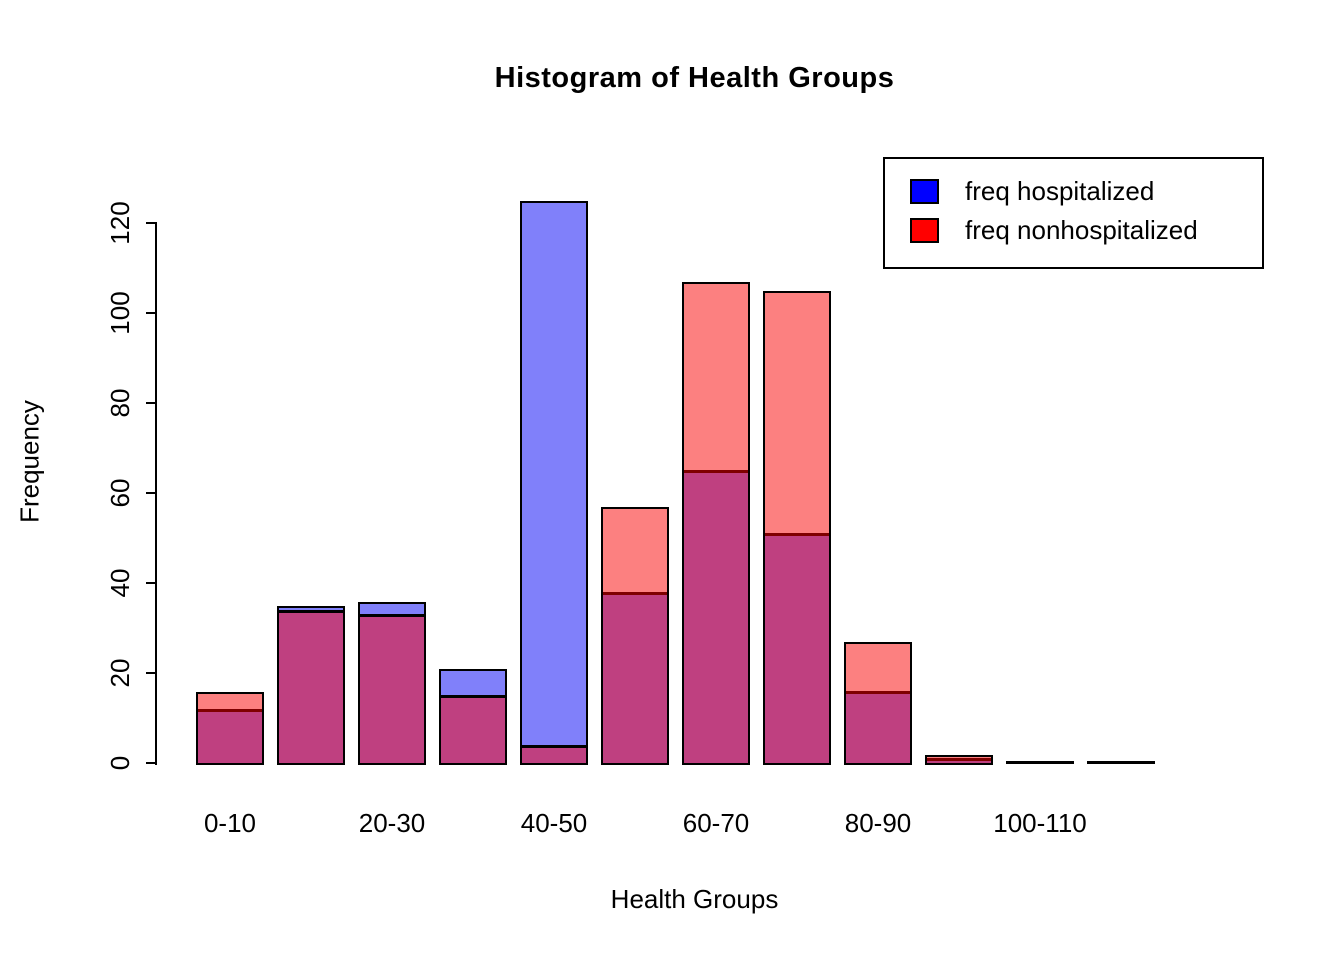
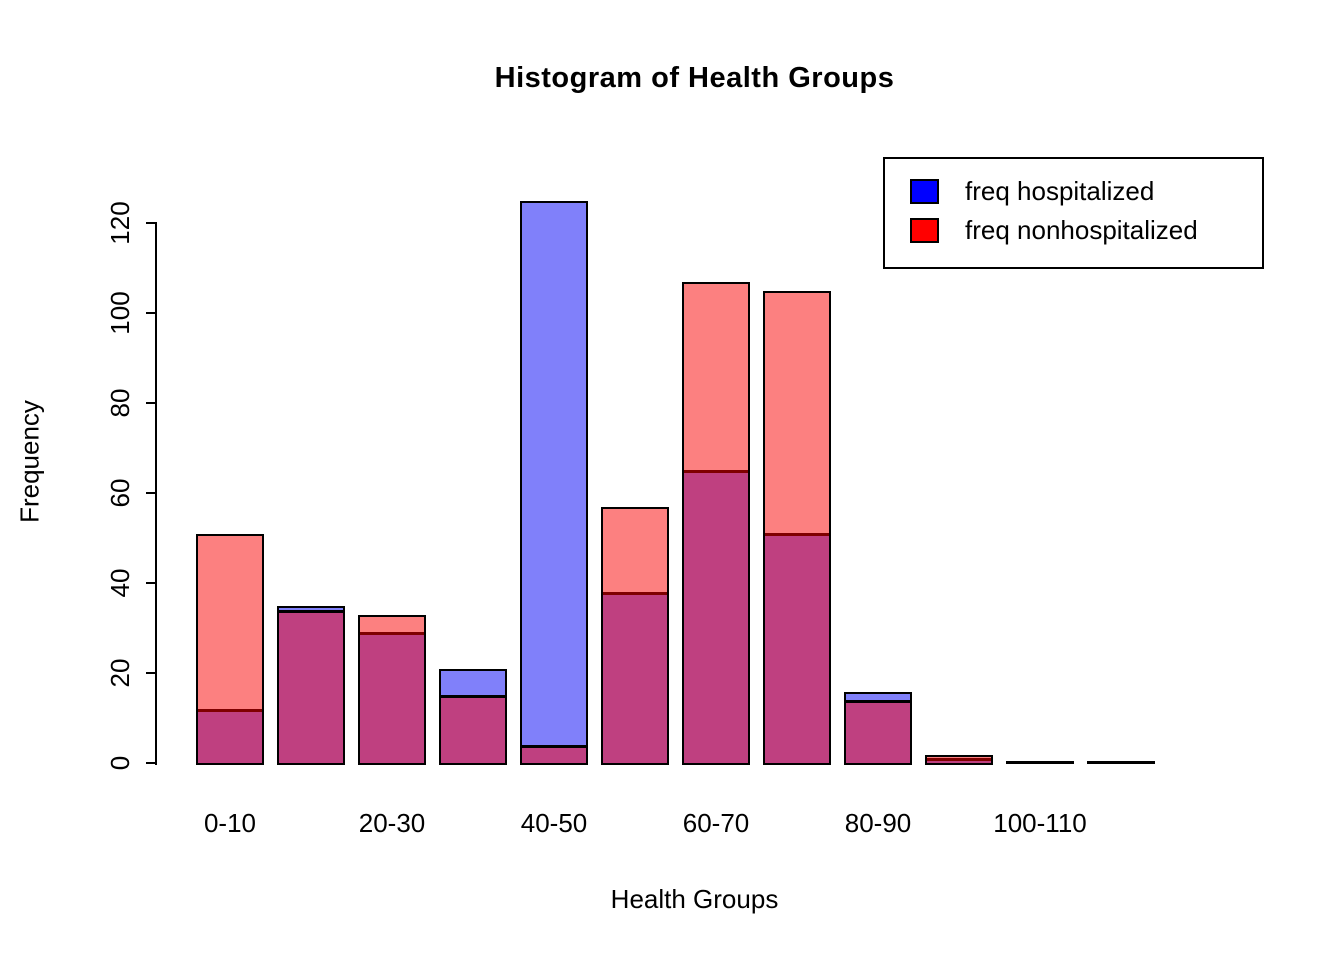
freq nonhospitalized/0-10: 16 -> 51
freq hospitalized/20-30: 36 -> 29
freq nonhospitalized/80-90: 27 -> 14
